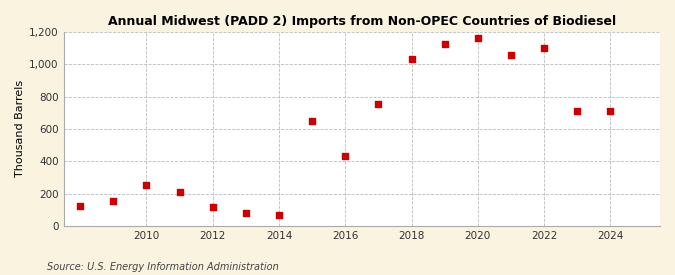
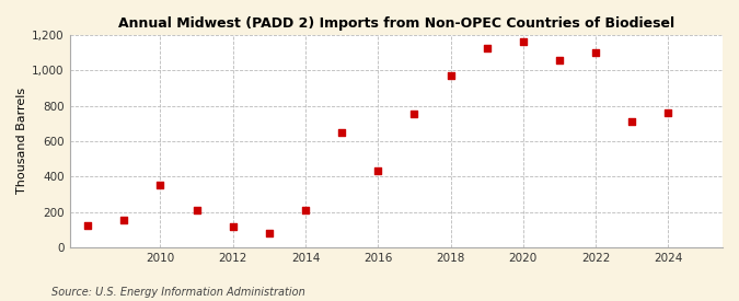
2010: 260 -> 350
2014: 60 -> 210
2018: 1,040 -> 970
2024: 710 -> 760
